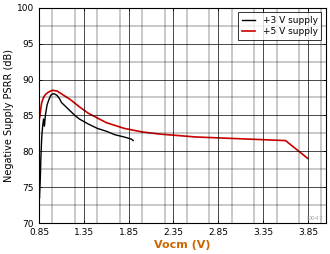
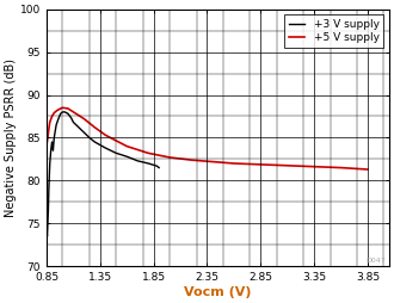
+5 V supply/3.85: 79.0 -> 81.3
